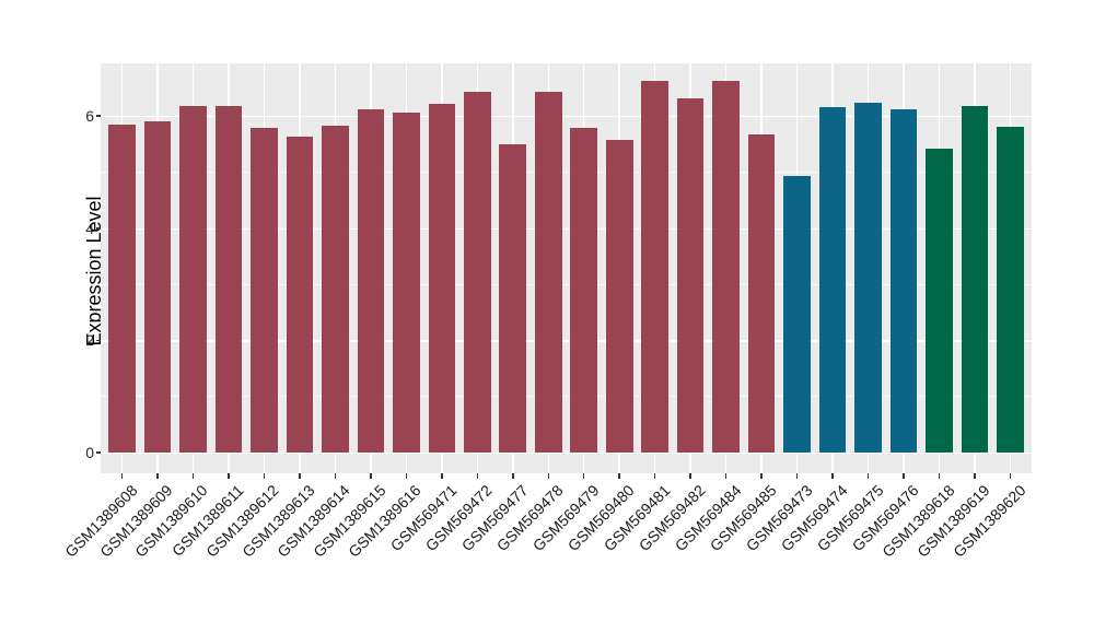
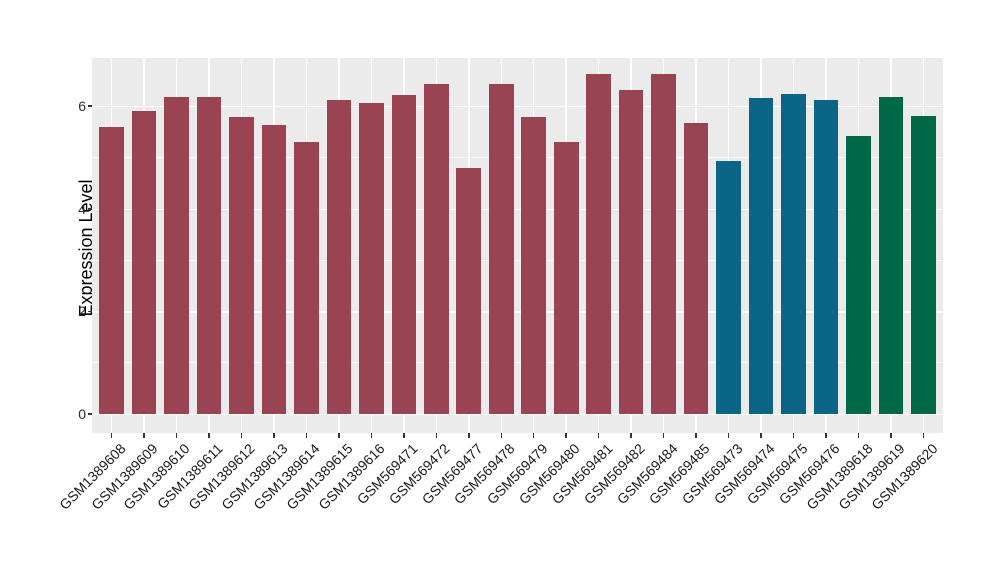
GSM1389608: 5.8 -> 5.6
GSM1389614: 5.8 -> 5.3
GSM569477: 5.5 -> 4.8
GSM569480: 5.6 -> 5.3
